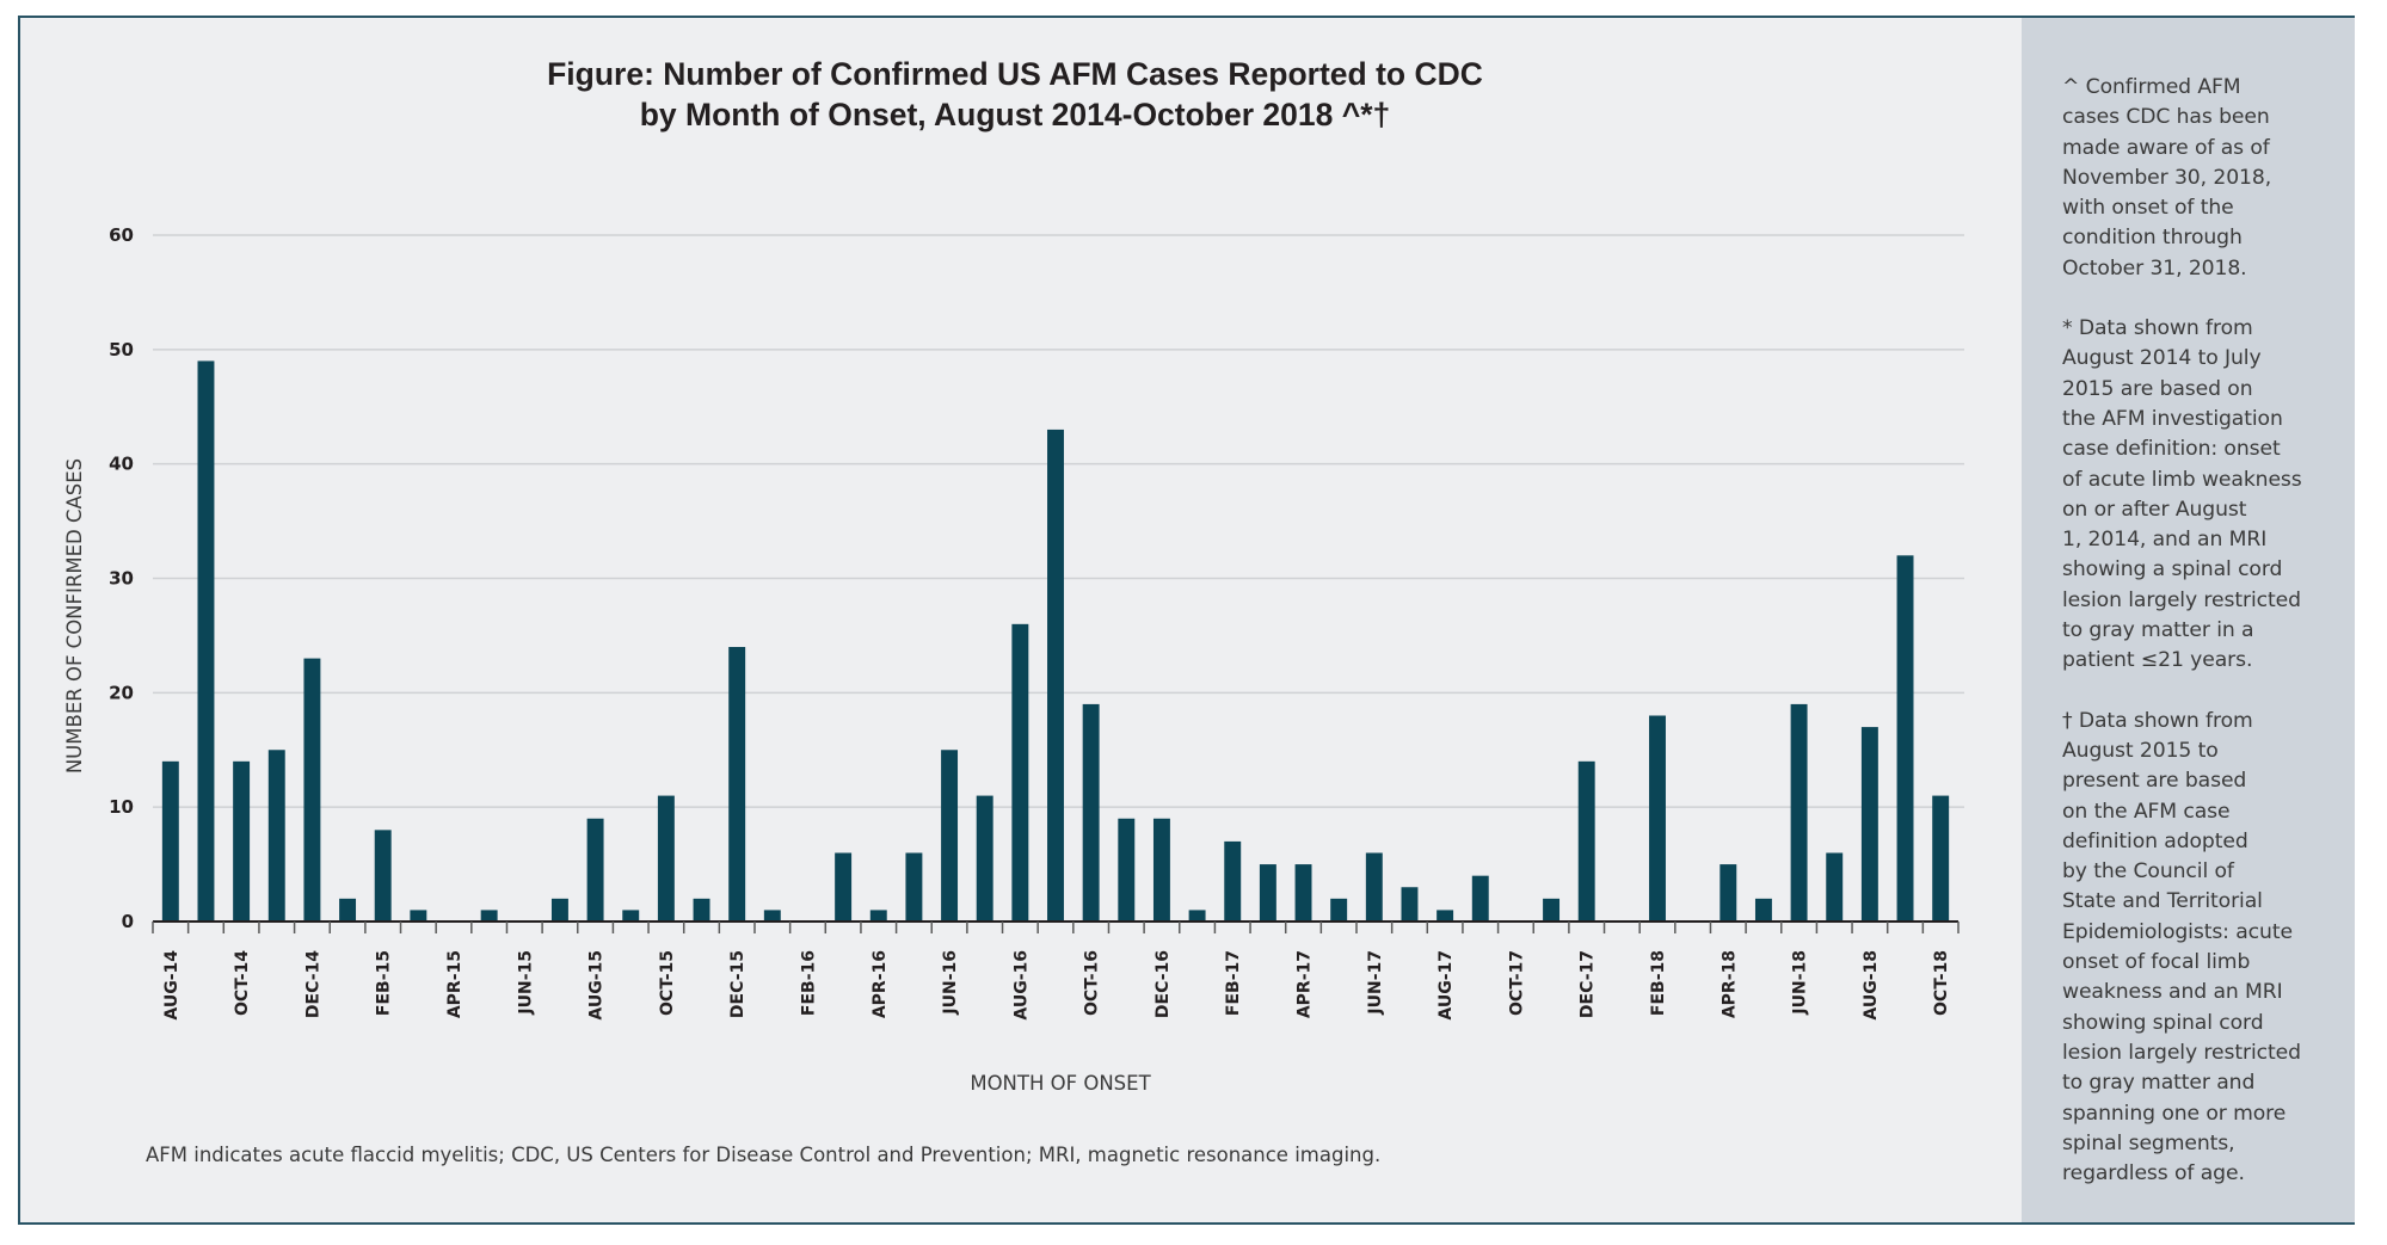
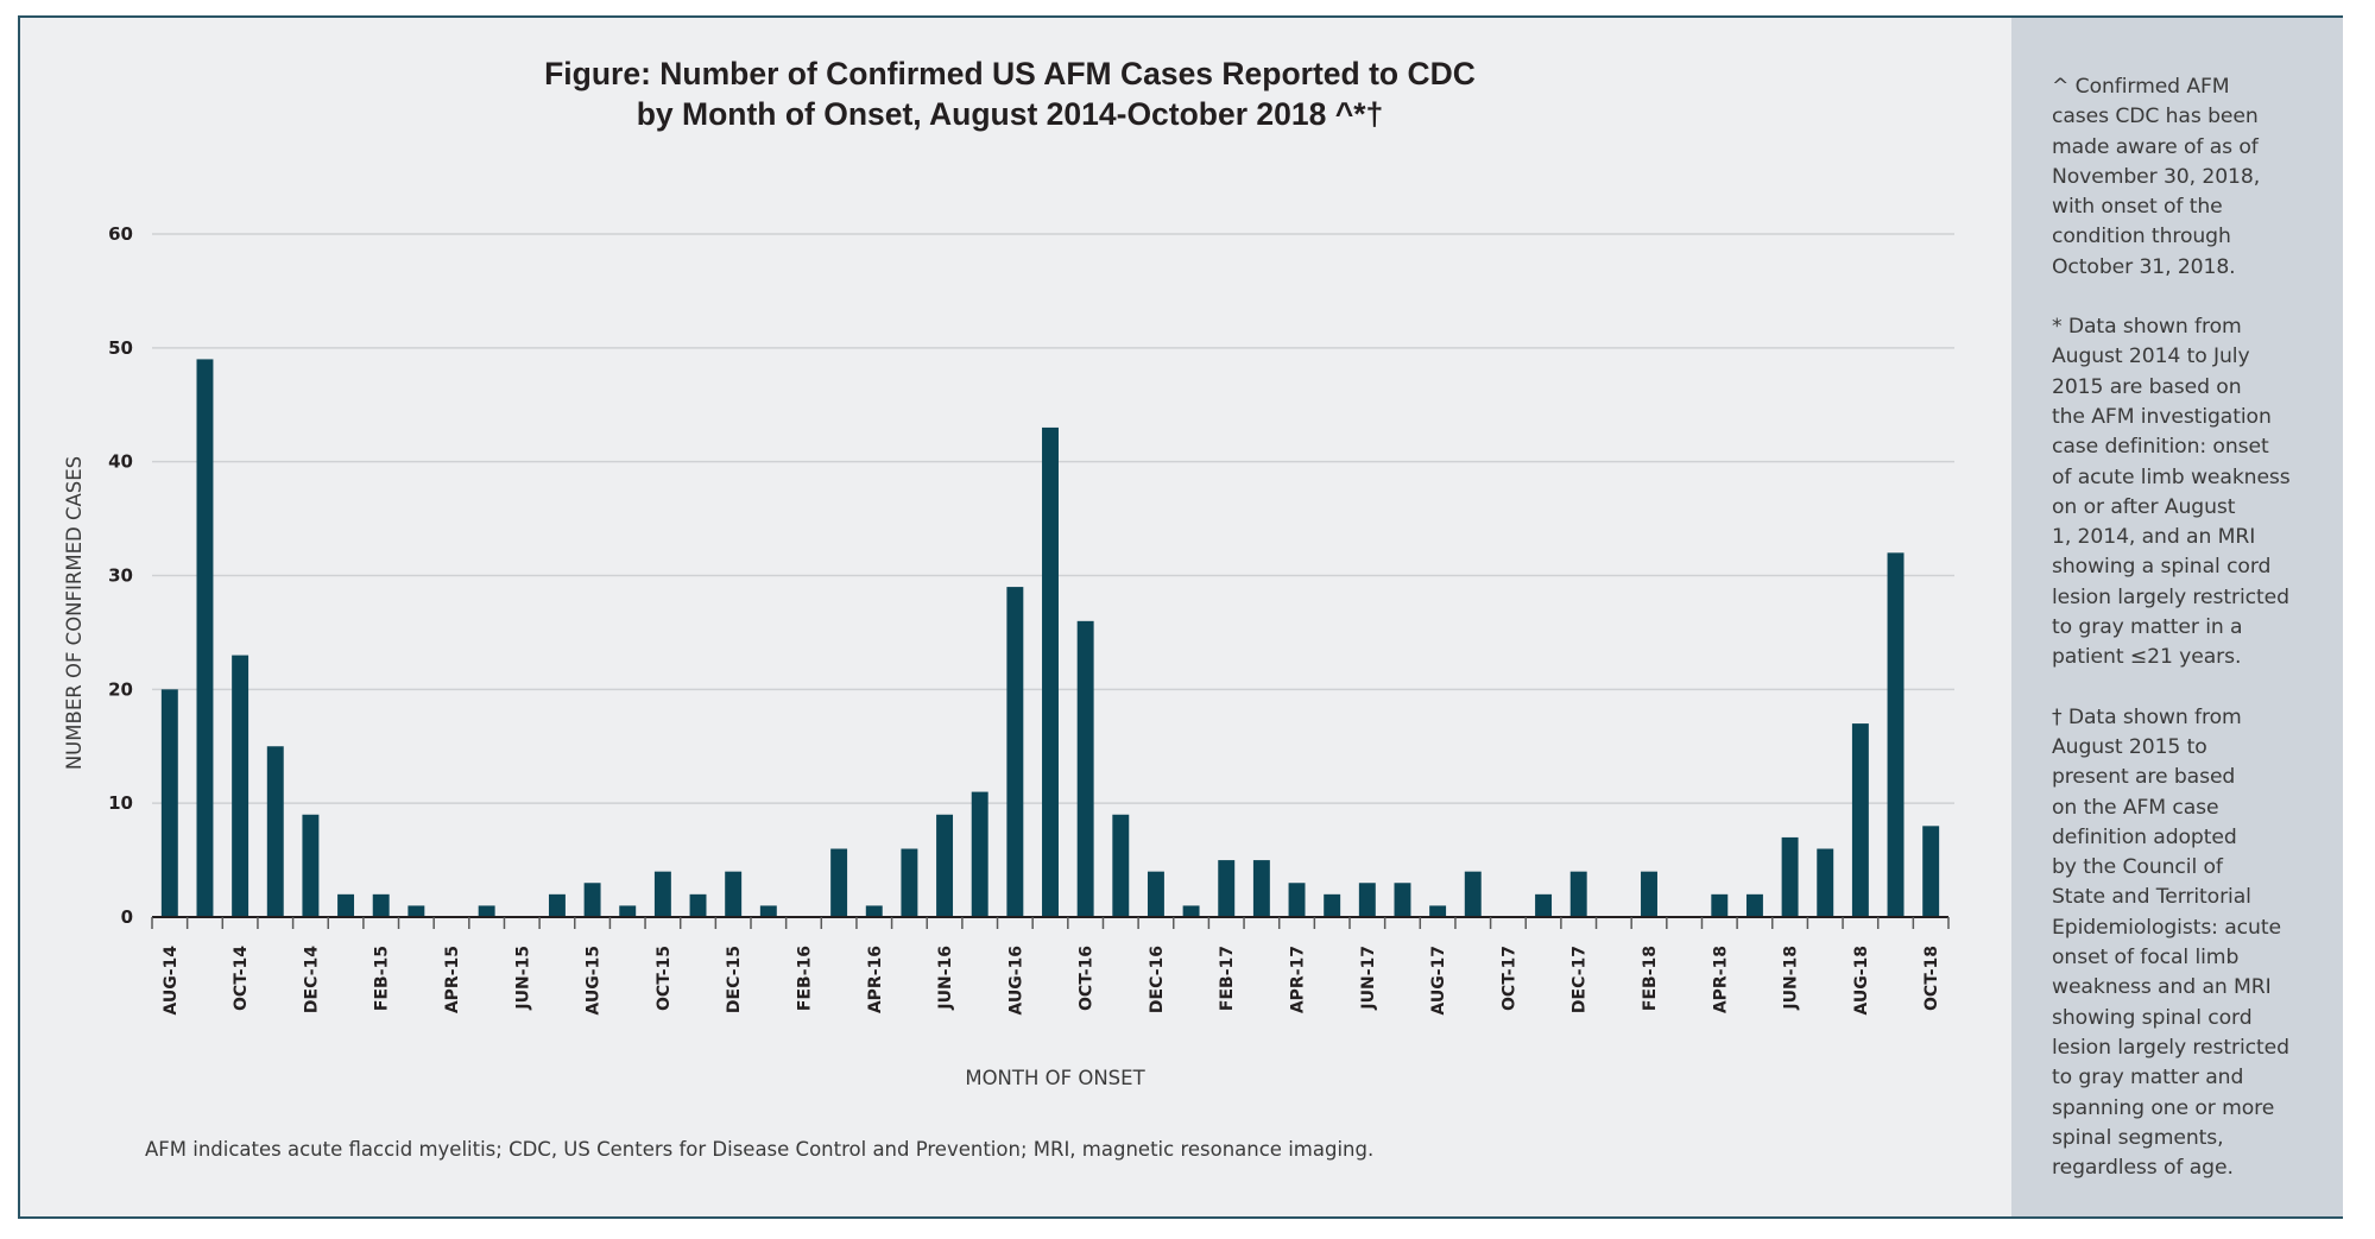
AUG-14: 14 -> 20
OCT-14: 14 -> 23
DEC-14: 23 -> 9
FEB-15: 8 -> 2
AUG-15: 9 -> 3
OCT-15: 11 -> 4
DEC-15: 24 -> 4
JUN-16: 15 -> 9
AUG-16: 26 -> 29
OCT-16: 19 -> 26
DEC-16: 9 -> 4
FEB-17: 7 -> 5
APR-17: 5 -> 3
JUN-17: 6 -> 3
DEC-17: 14 -> 4
FEB-18: 18 -> 4
APR-18: 5 -> 2
JUN-18: 19 -> 7
OCT-18: 11 -> 8
